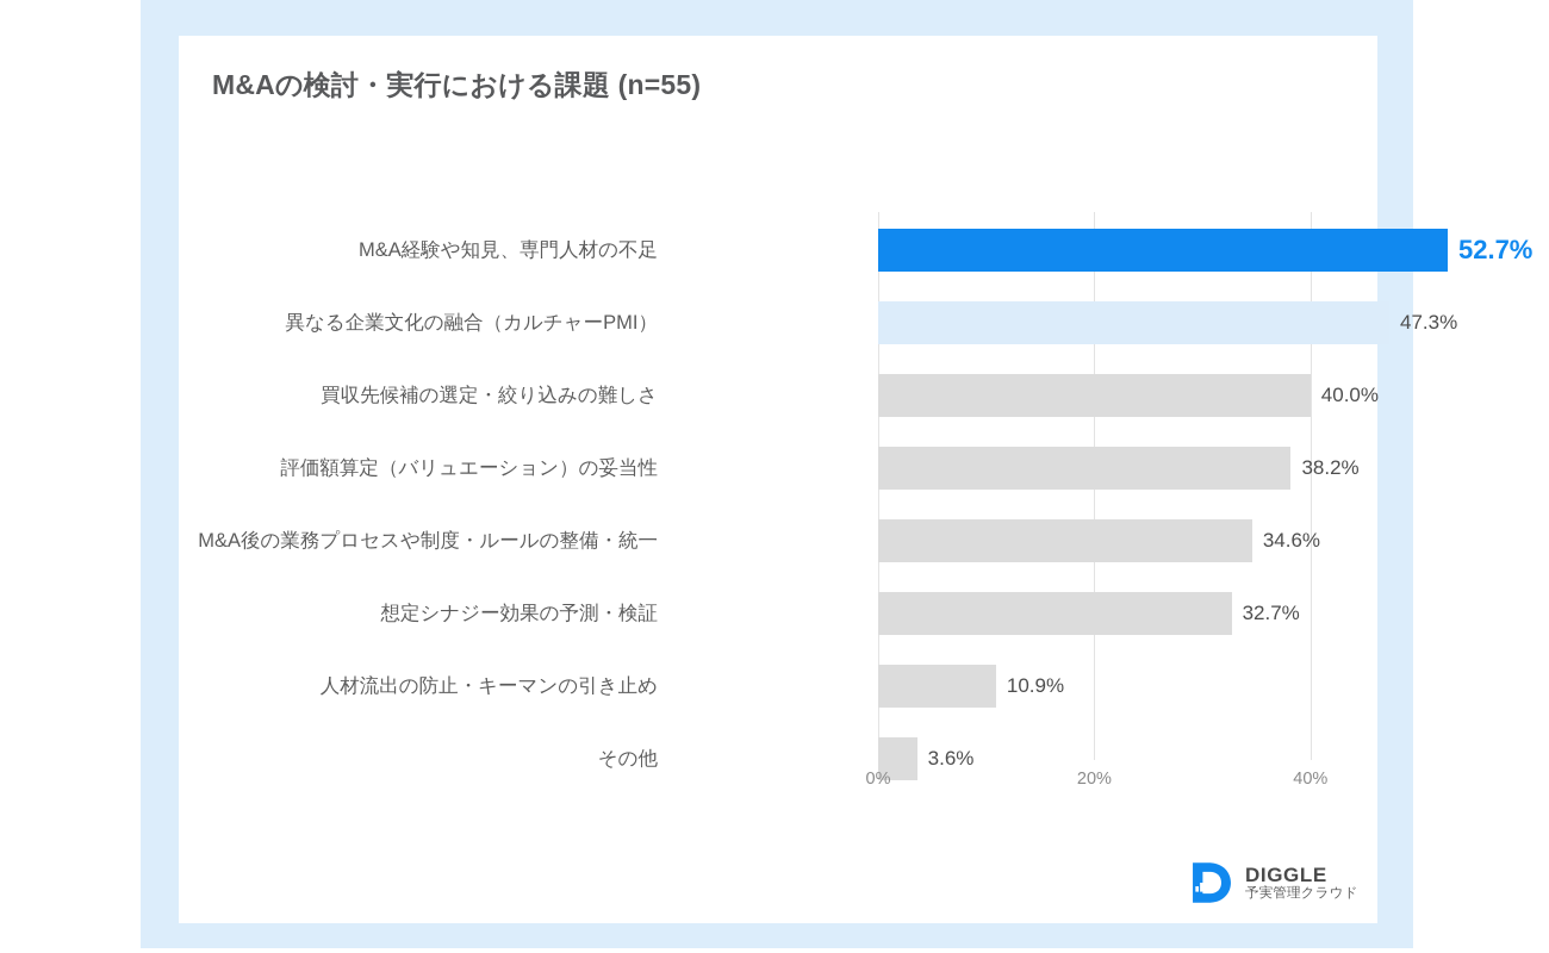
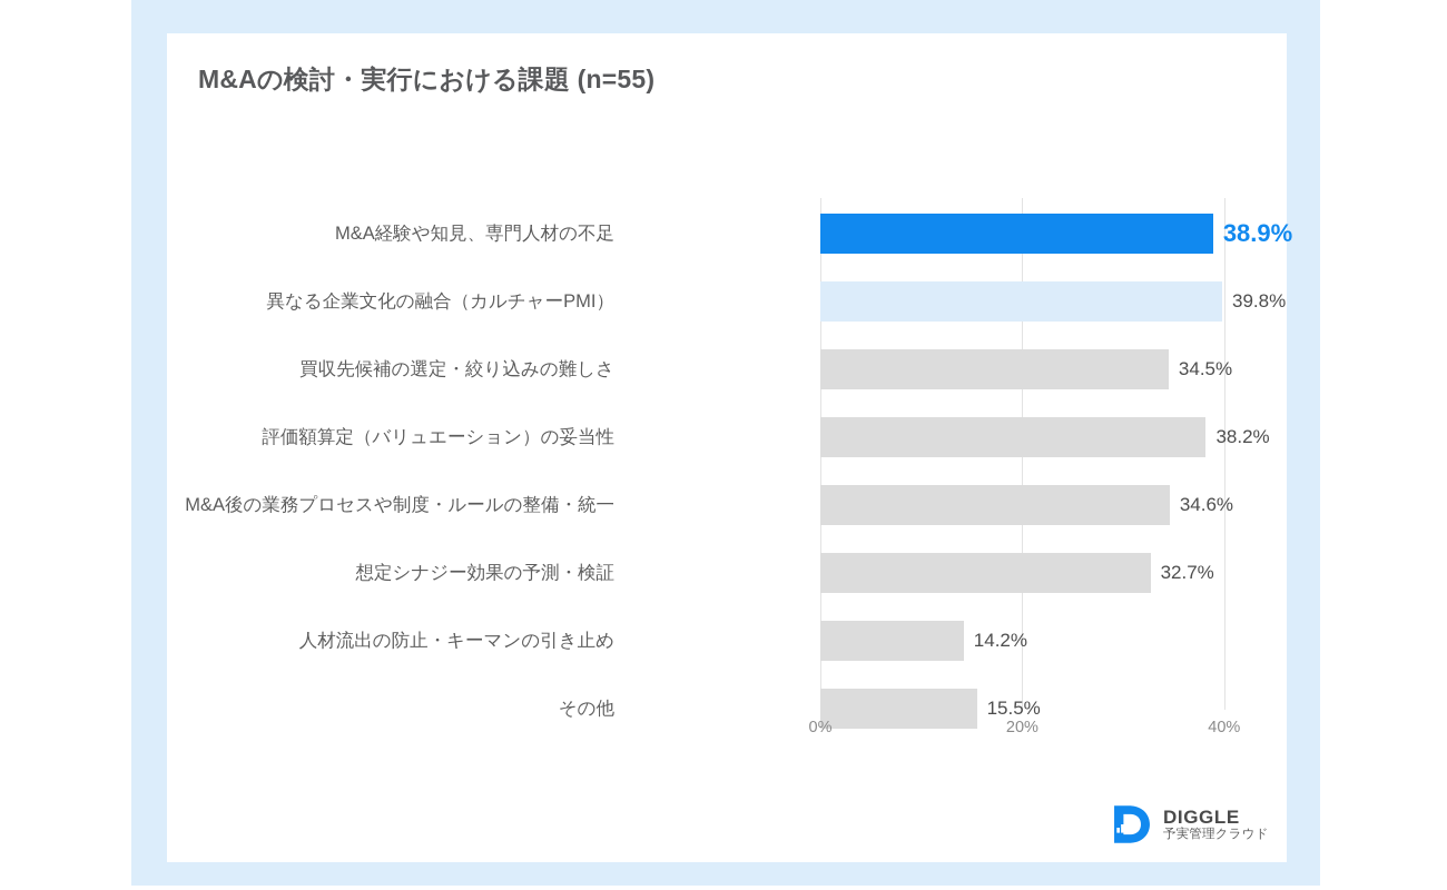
M&A経験や知見、専門人材の不足: 52.7% -> 38.9%
異なる企業文化の融合（カルチャーPMI）: 47.3% -> 39.8%
買収先候補の選定・絞り込みの難しさ: 40.0% -> 34.5%
人材流出の防止・キーマンの引き止め: 10.9% -> 14.2%
その他: 3.6% -> 15.5%
